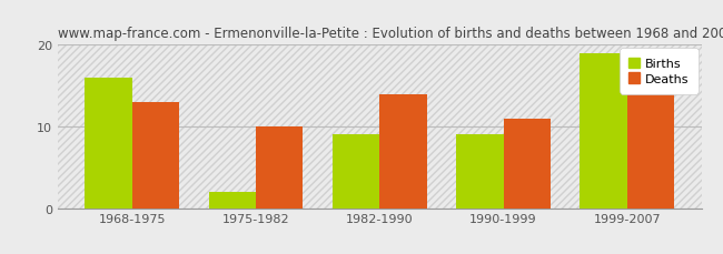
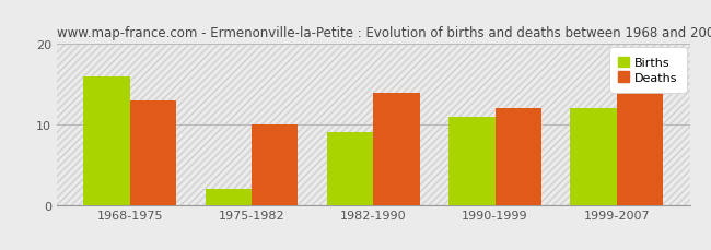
Births/1990-1999: 9 -> 11
Deaths/1990-1999: 11 -> 12
Births/1999-2007: 19 -> 12
